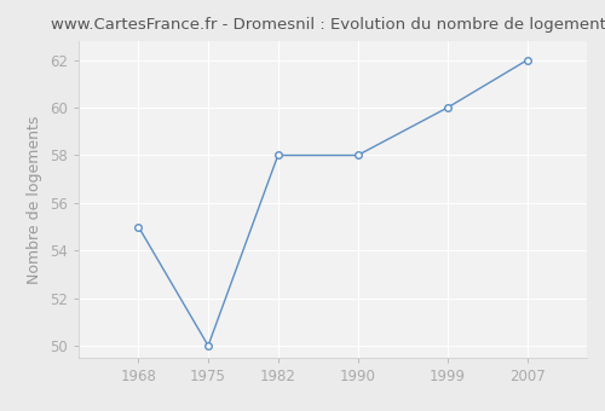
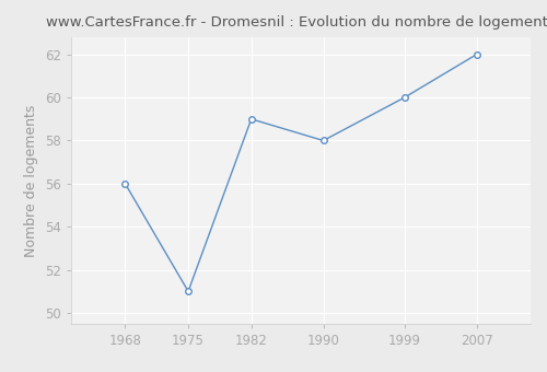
1968: 55 -> 56
1975: 50 -> 51
1982: 58 -> 59
